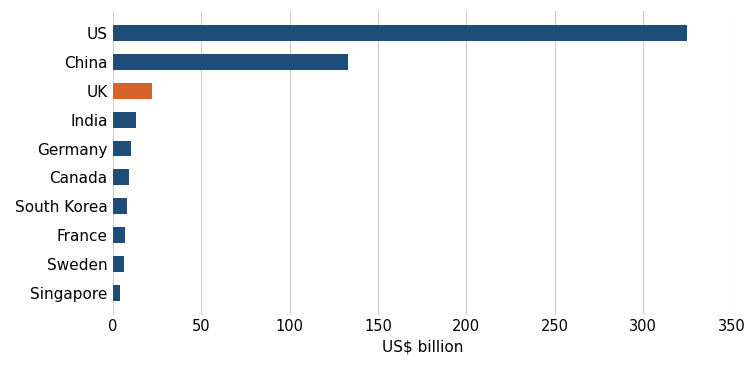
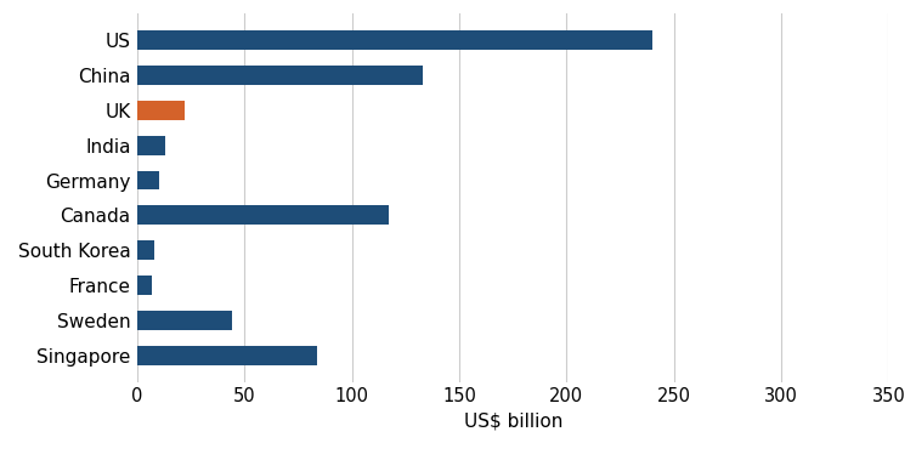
US: 325 -> 240
Canada: 9 -> 117
Sweden: 6 -> 44
Singapore: 4 -> 84
